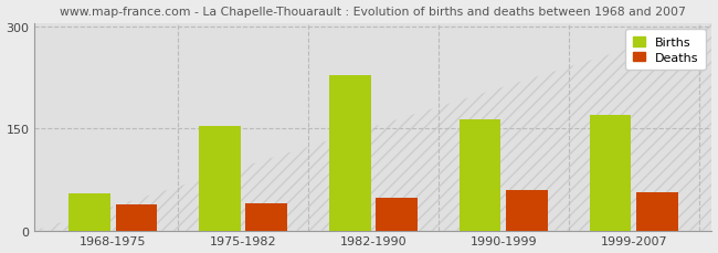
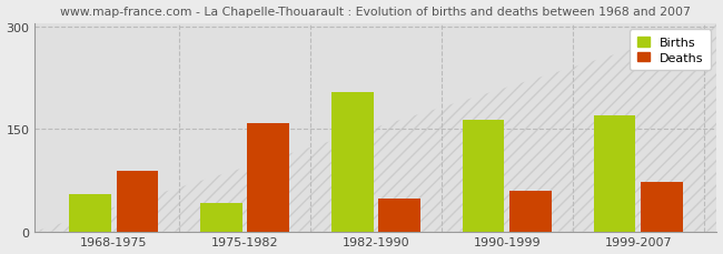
Deaths/1968-1975: 38 -> 88
Births/1975-1982: 153 -> 42
Deaths/1975-1982: 40 -> 158
Births/1982-1990: 228 -> 204
Deaths/1999-2007: 57 -> 72
